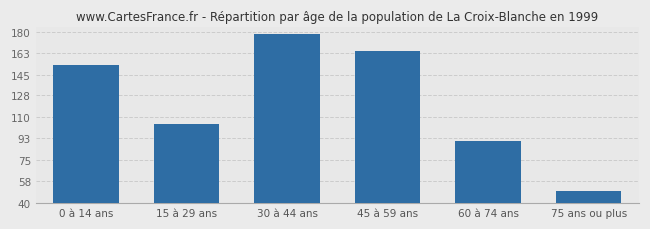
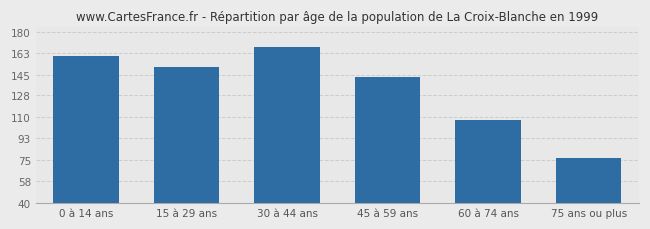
0 à 14 ans: 153 -> 160
15 à 29 ans: 105 -> 151
30 à 44 ans: 178 -> 168
45 à 59 ans: 164 -> 143
60 à 74 ans: 91 -> 108
75 ans ou plus: 50 -> 77
